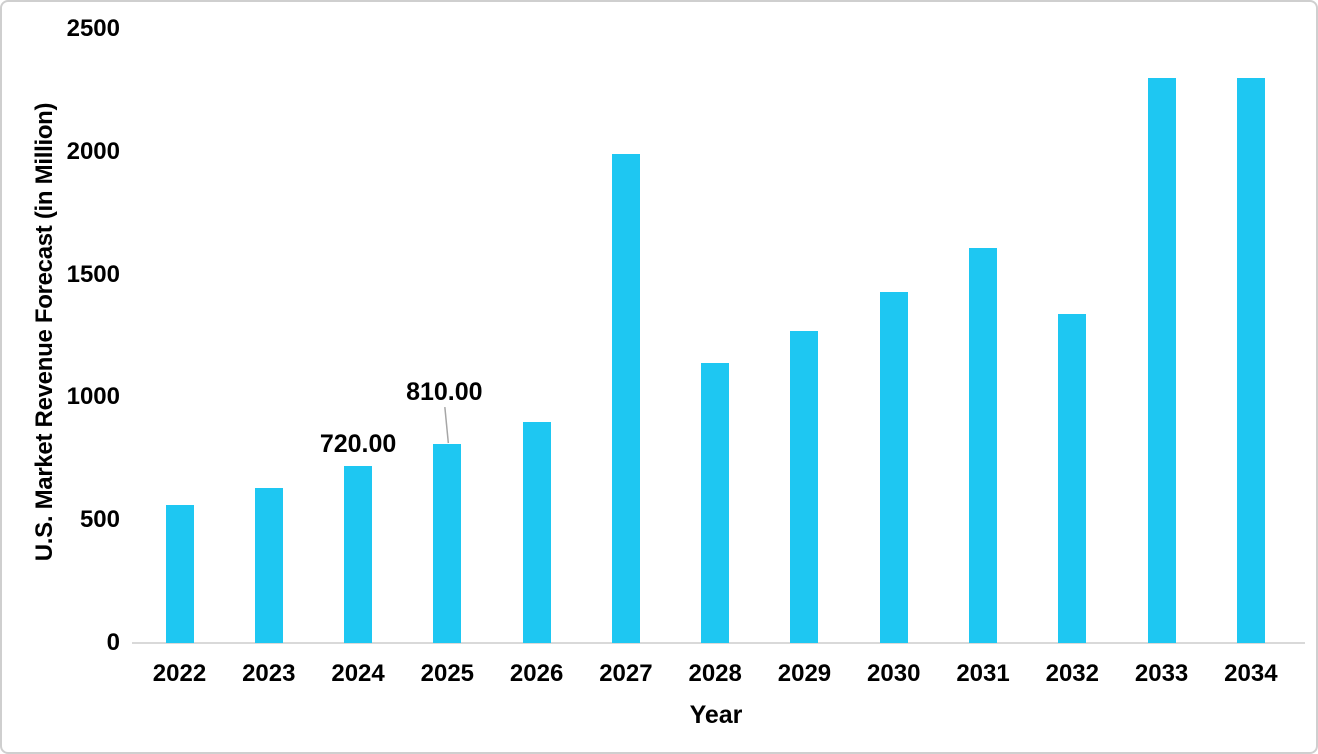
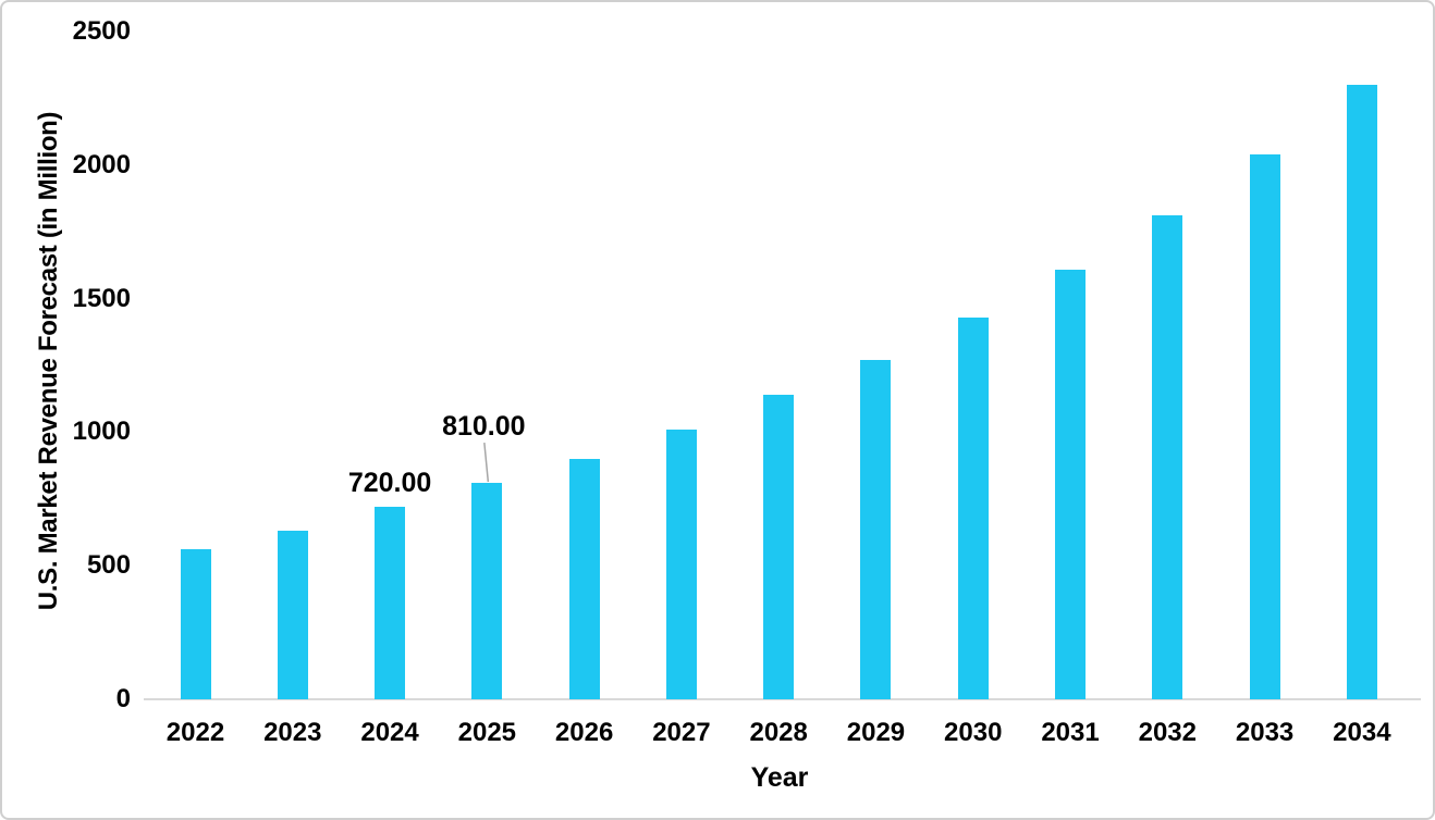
2027: 1990 -> 1010
2032: 1340 -> 1810
2033: 2300 -> 2040
